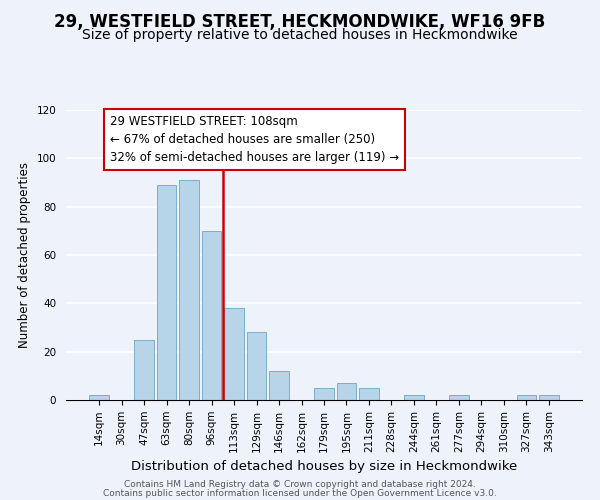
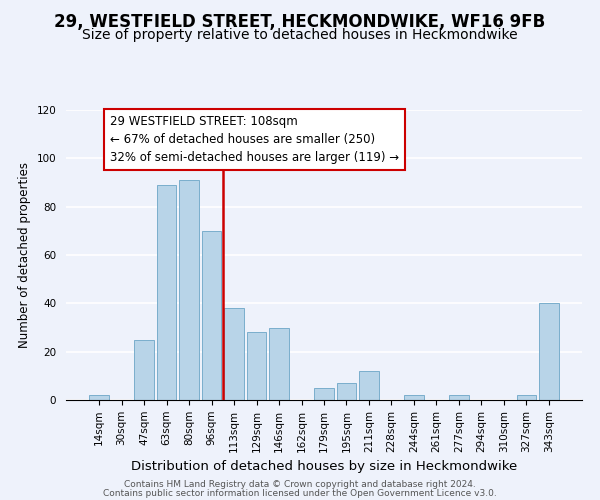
146sqm: 12 -> 30
211sqm: 5 -> 12
343sqm: 2 -> 40
